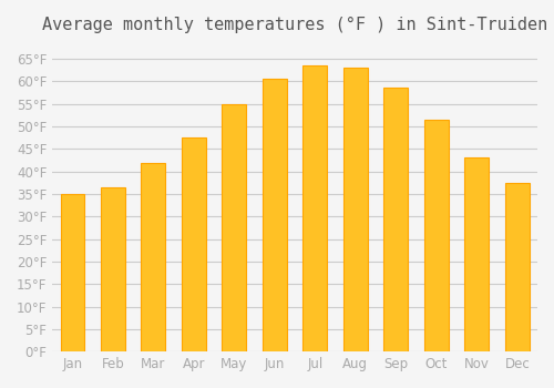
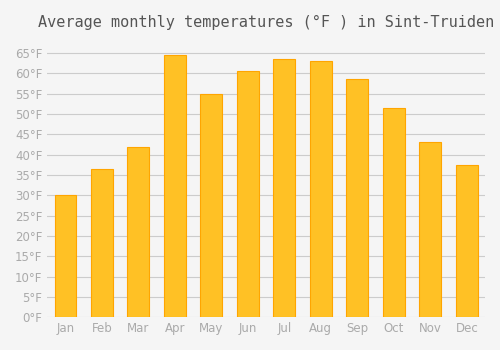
Jan: 35.0°F -> 30.0°F
Apr: 47.5°F -> 64.5°F
